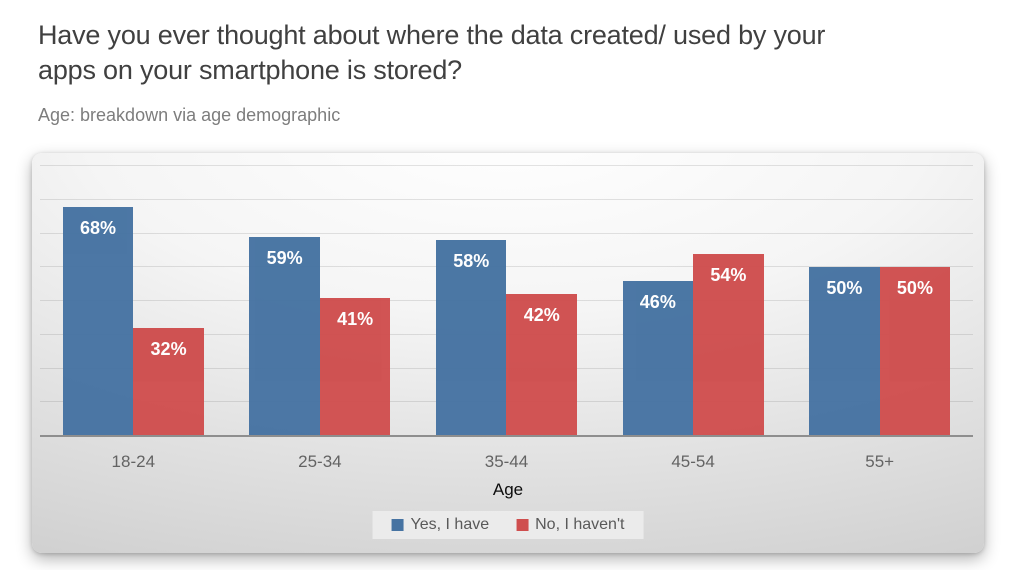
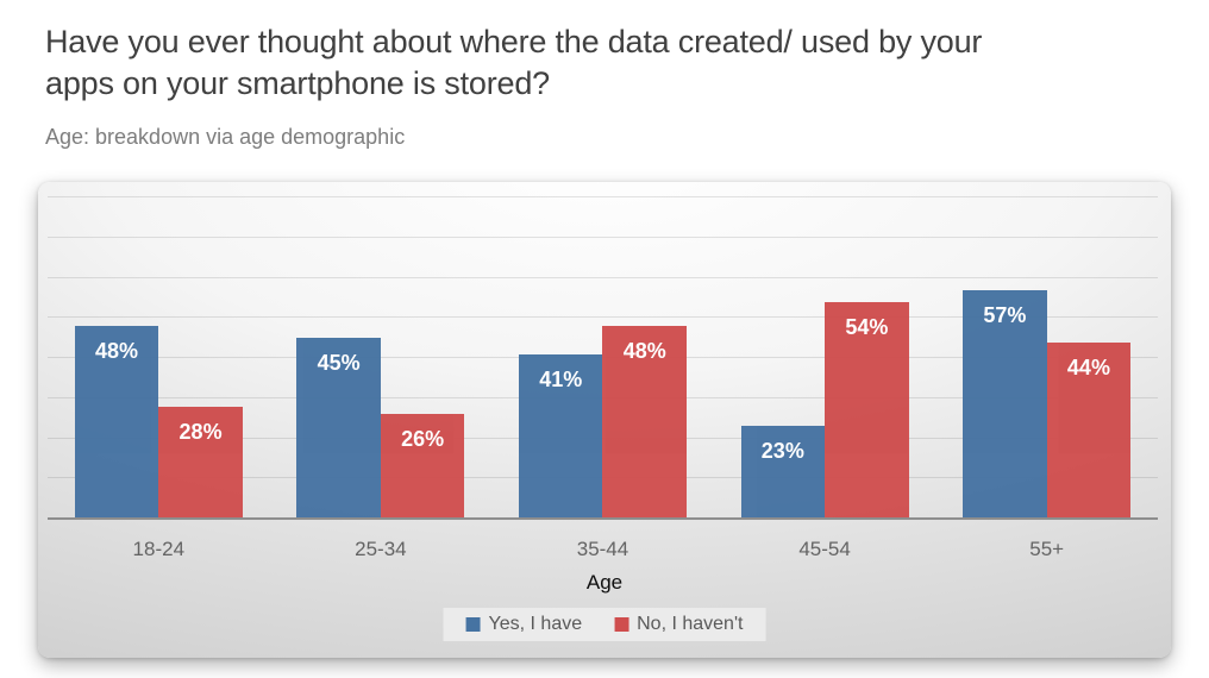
Yes, I have/18-24: 68% -> 48%
No, I haven't/18-24: 32% -> 28%
Yes, I have/25-34: 59% -> 45%
No, I haven't/25-34: 41% -> 26%
Yes, I have/35-44: 58% -> 41%
No, I haven't/35-44: 42% -> 48%
Yes, I have/45-54: 46% -> 23%
Yes, I have/55+: 50% -> 57%
No, I haven't/55+: 50% -> 44%
